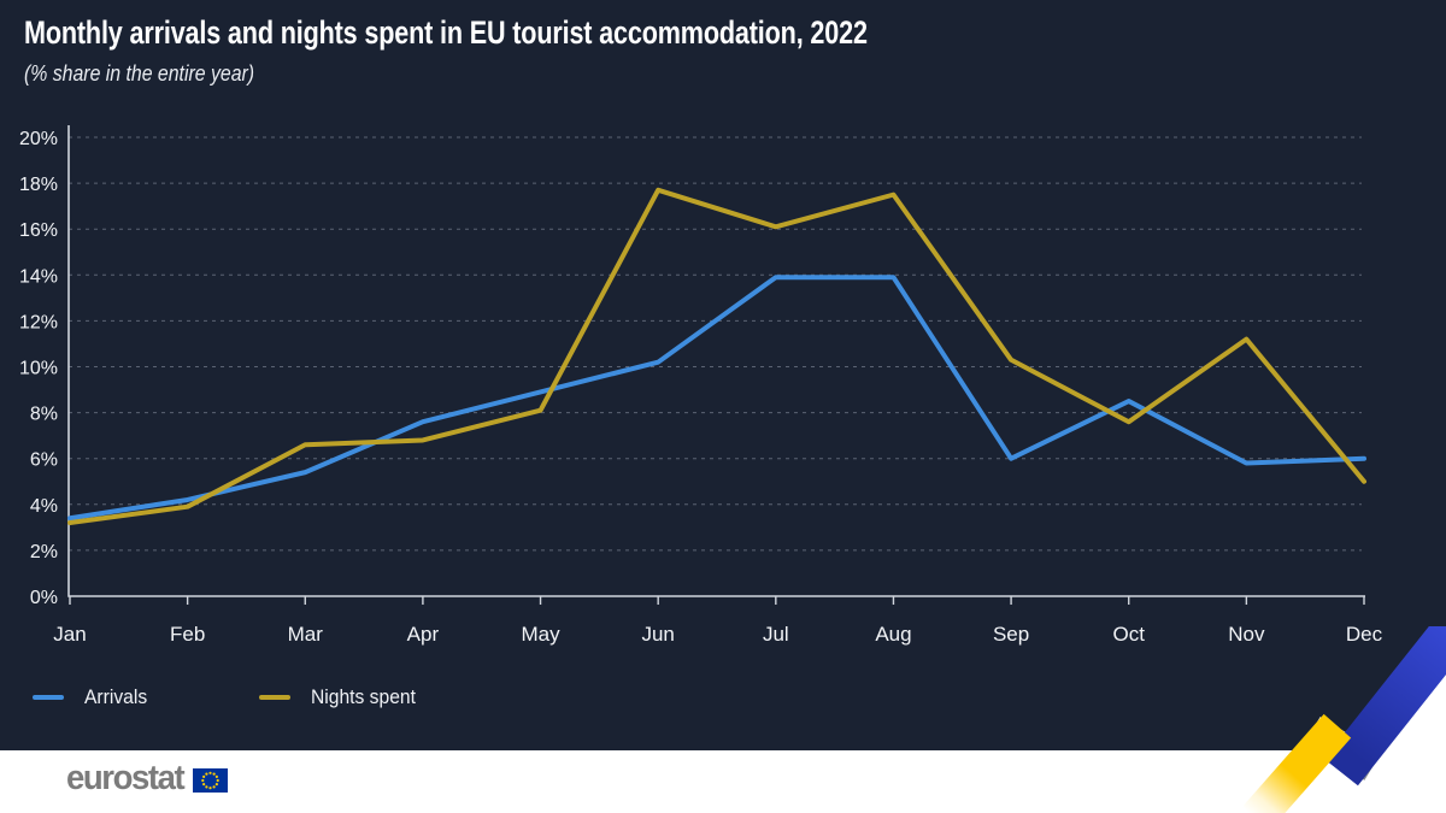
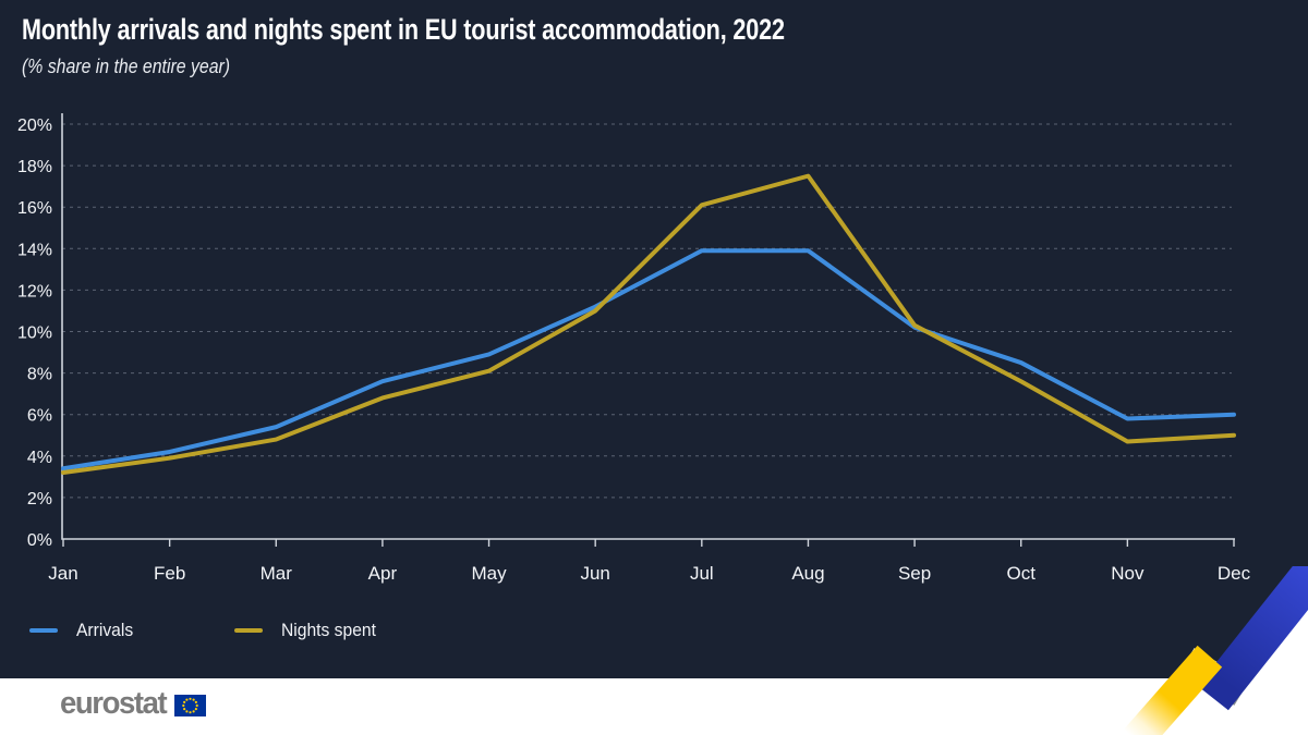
Nights spent/Mar: 6.6% -> 4.8%
Arrivals/Jun: 10.2% -> 11.2%
Nights spent/Jun: 17.7% -> 11.0%
Arrivals/Sep: 6.0% -> 10.2%
Nights spent/Nov: 11.2% -> 4.7%
